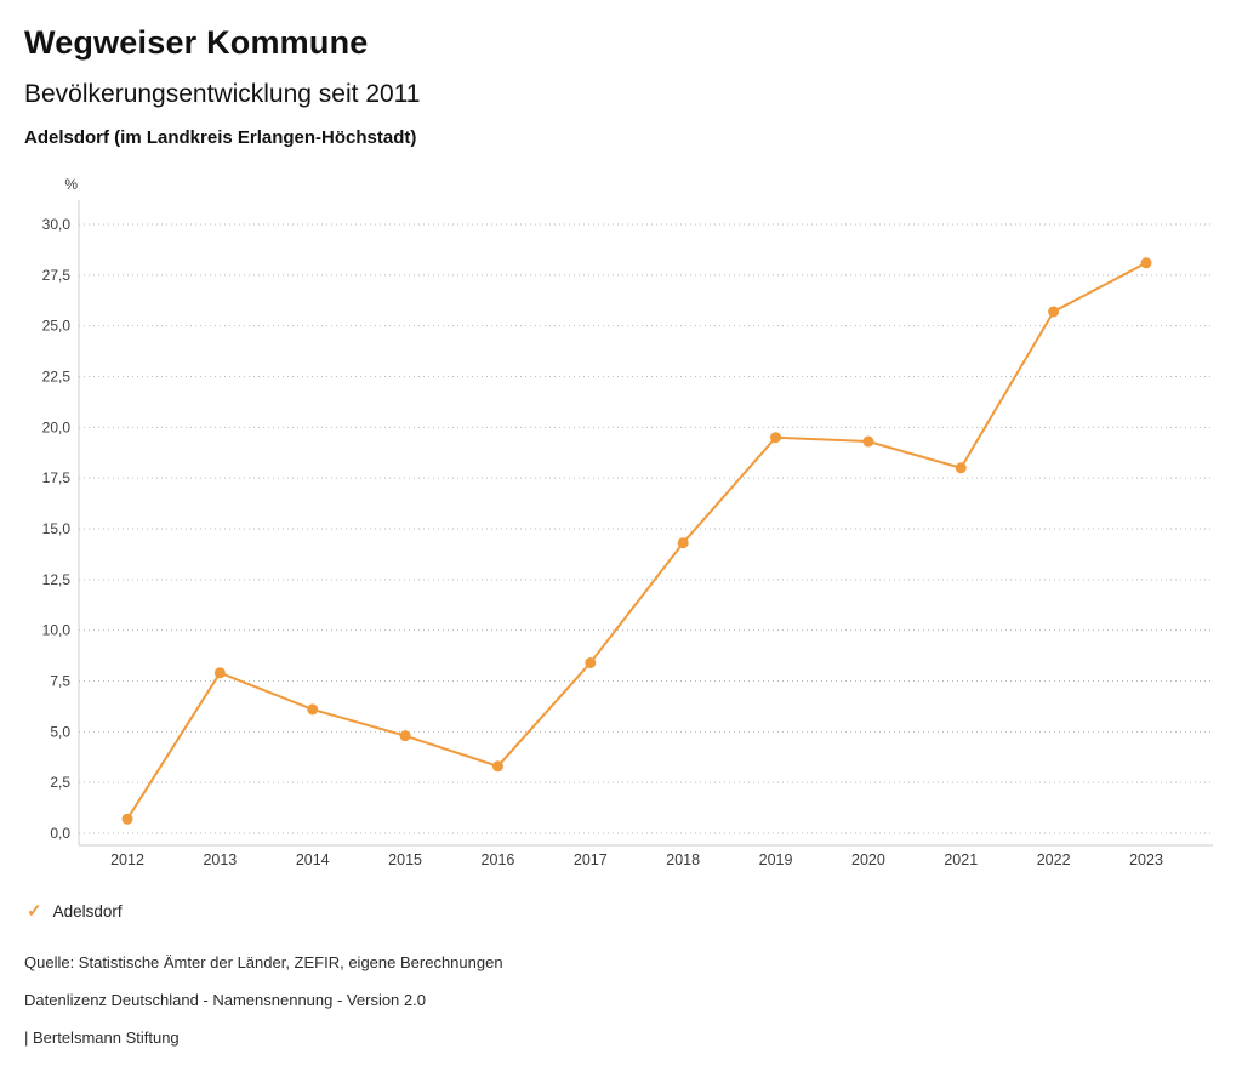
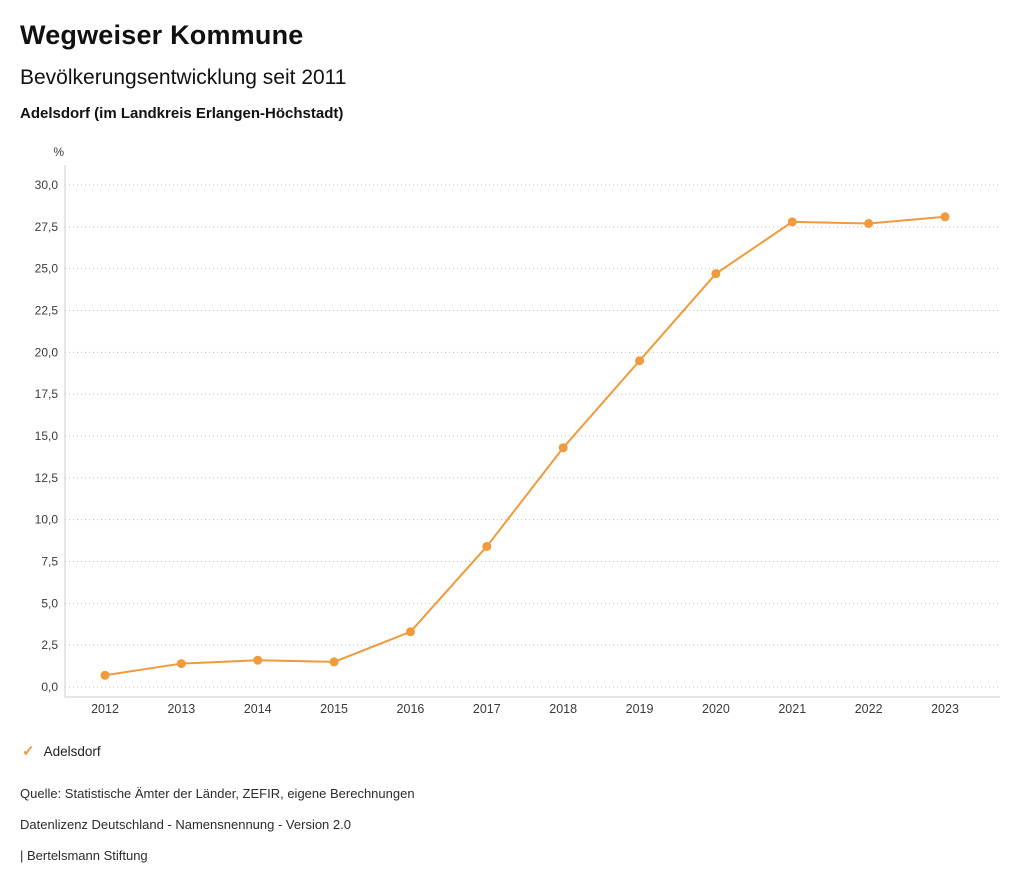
2013: 7,9 -> 1,4
2014: 6,1 -> 1,6
2015: 4,8 -> 1,5
2020: 19,3 -> 24,7
2021: 18,0 -> 27,8
2022: 25,7 -> 27,7
